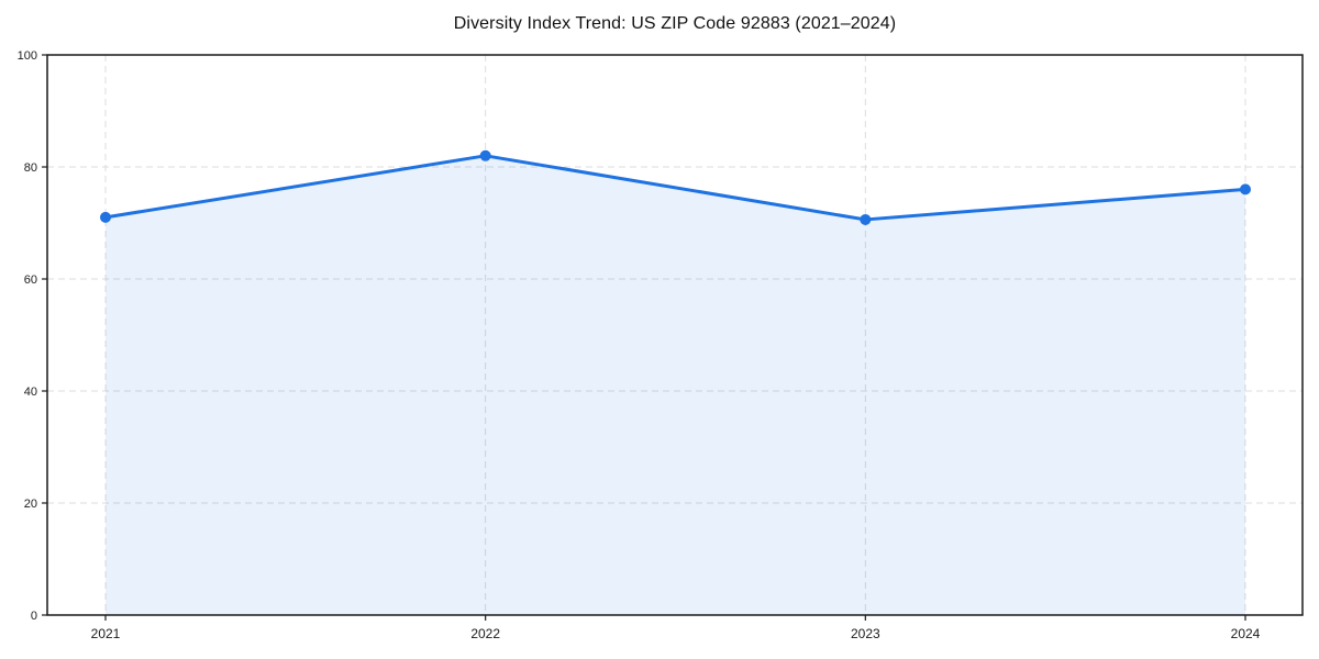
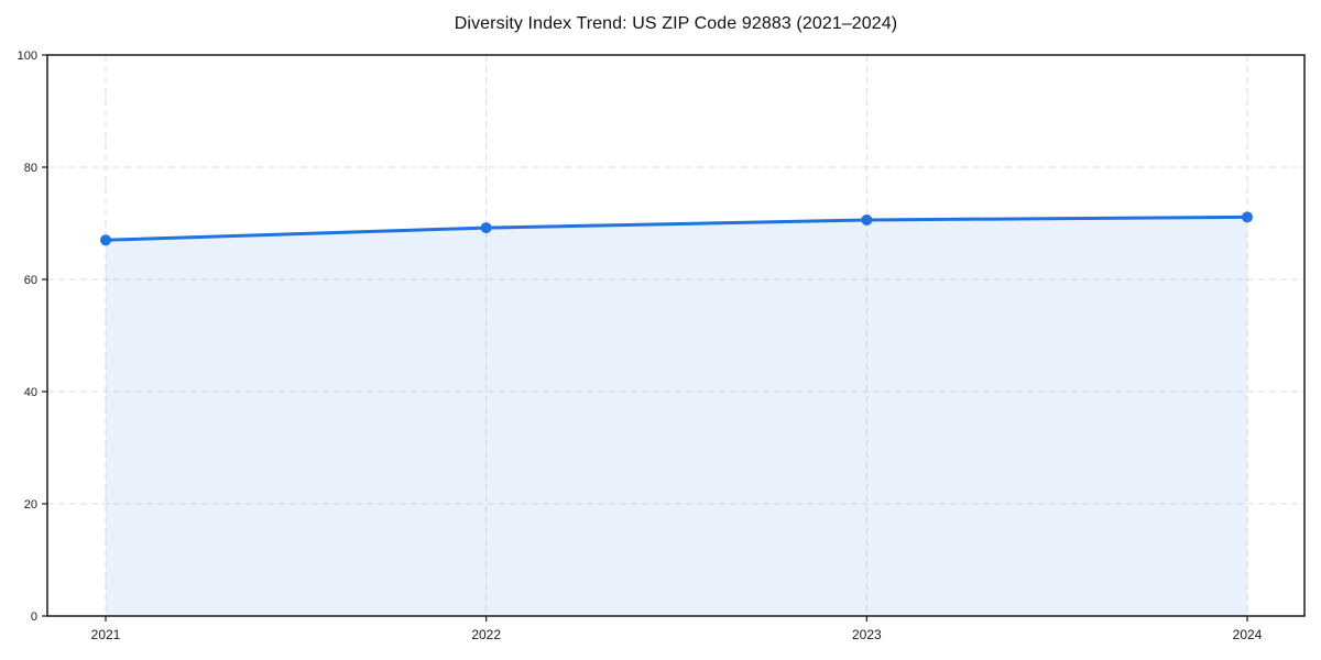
2021: 71 -> 67
2022: 82 -> 69
2024: 76 -> 71
